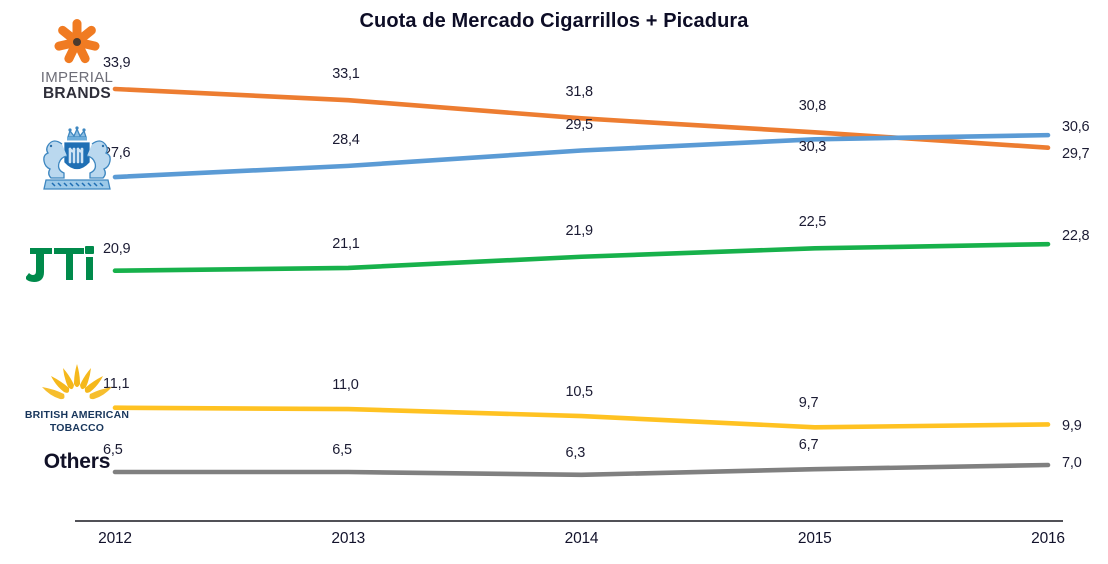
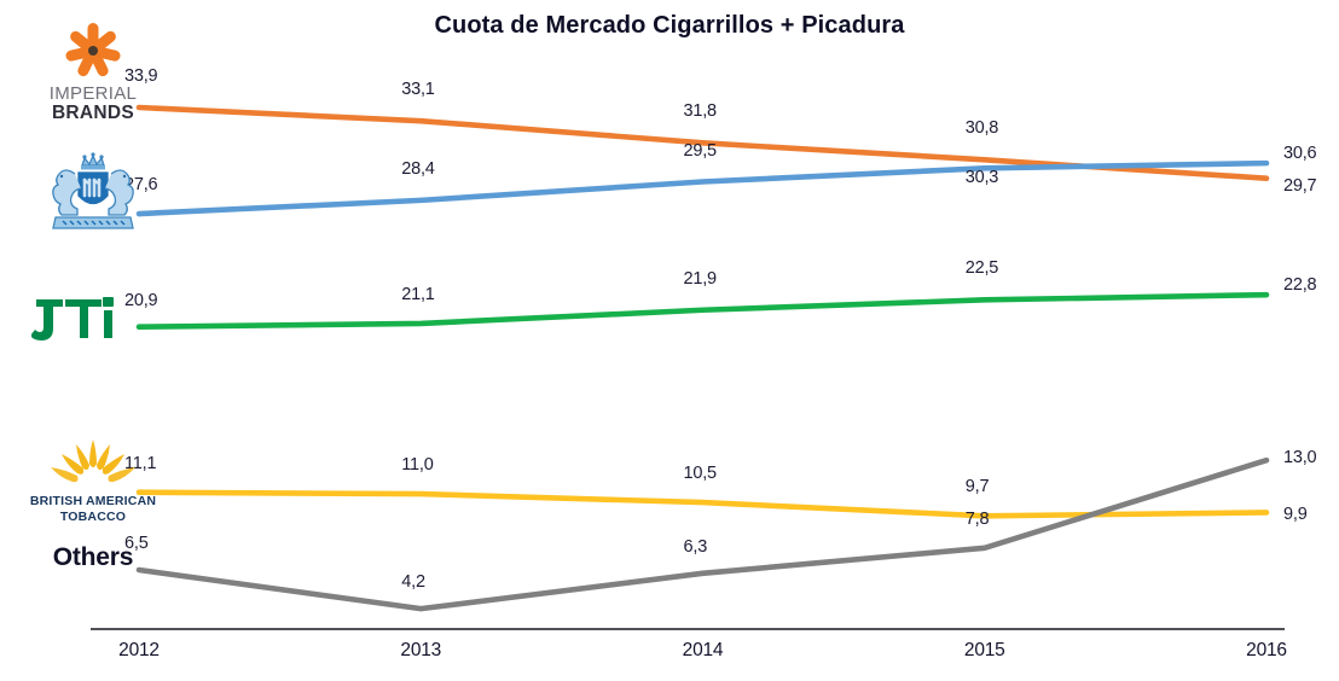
Others/2013: 6,5 -> 4,2
Others/2015: 6,7 -> 7,8
Others/2016: 7,0 -> 13,0
